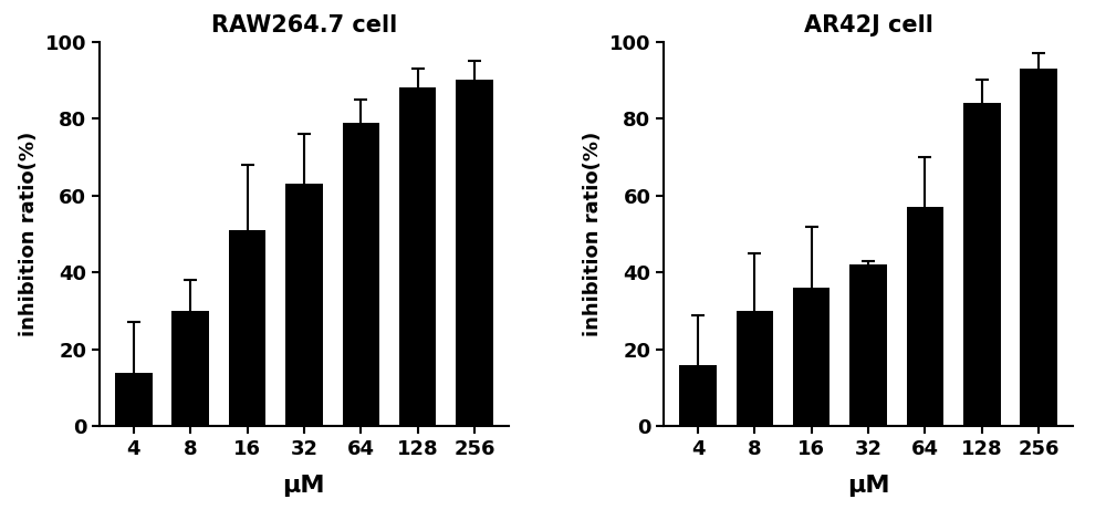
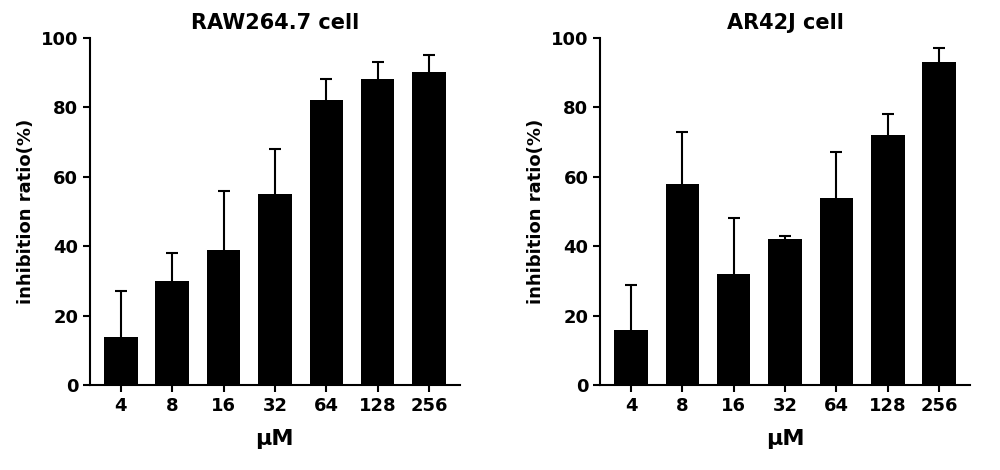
RAW264.7 cell/16: 51 -> 39
RAW264.7 cell/32: 63 -> 55
RAW264.7 cell/64: 79 -> 82
AR42J cell/8: 30 -> 58
AR42J cell/16: 36 -> 32
AR42J cell/64: 57 -> 54
AR42J cell/128: 84 -> 72
